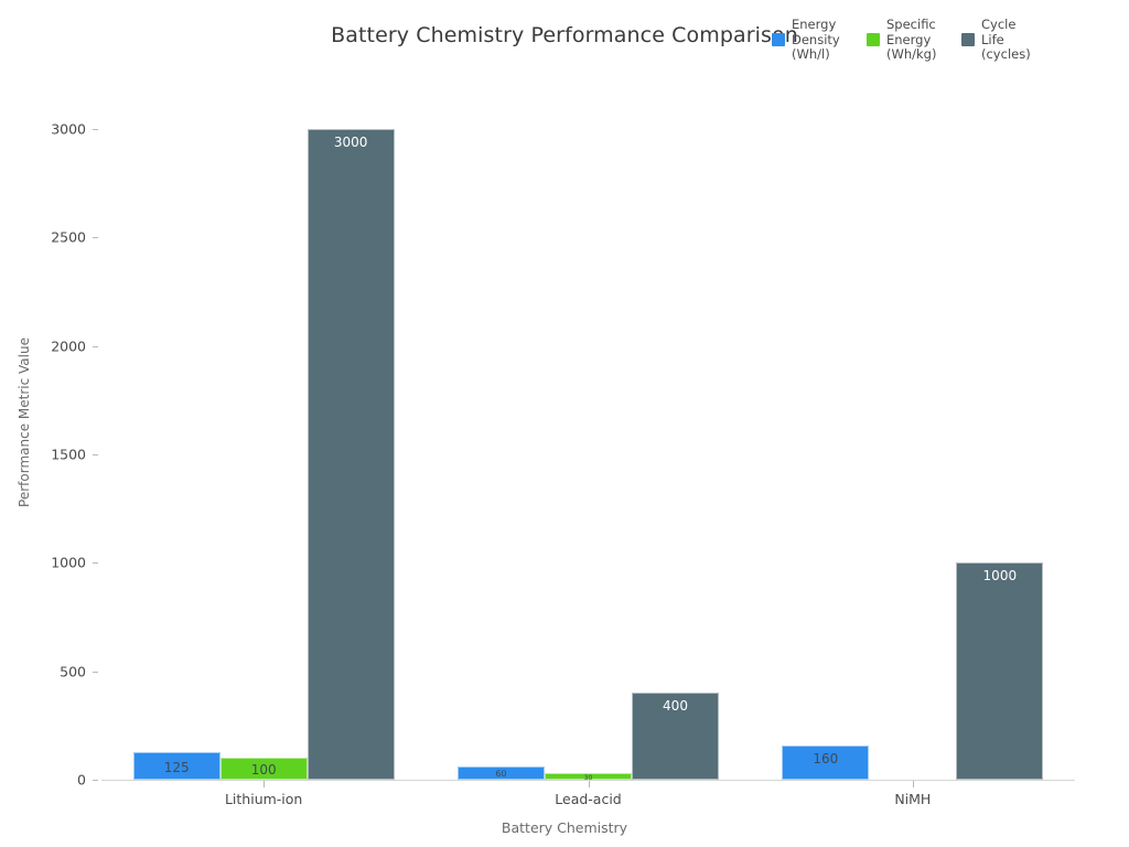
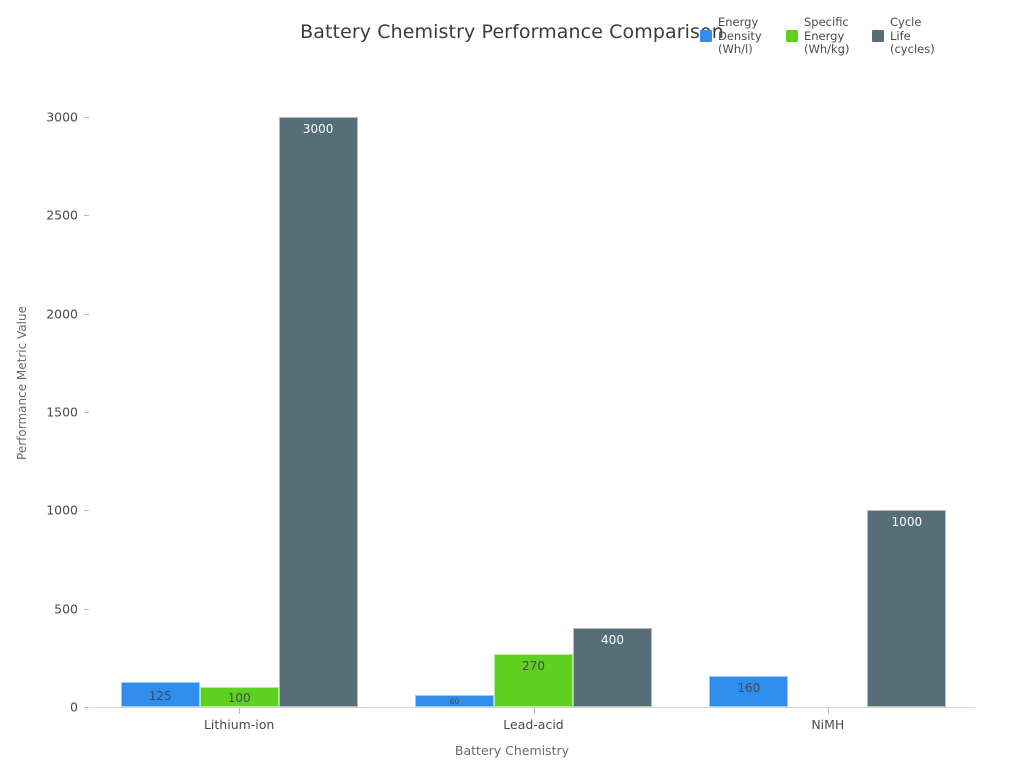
Specific Energy (Wh/kg)/Lead-acid: 30 -> 270
